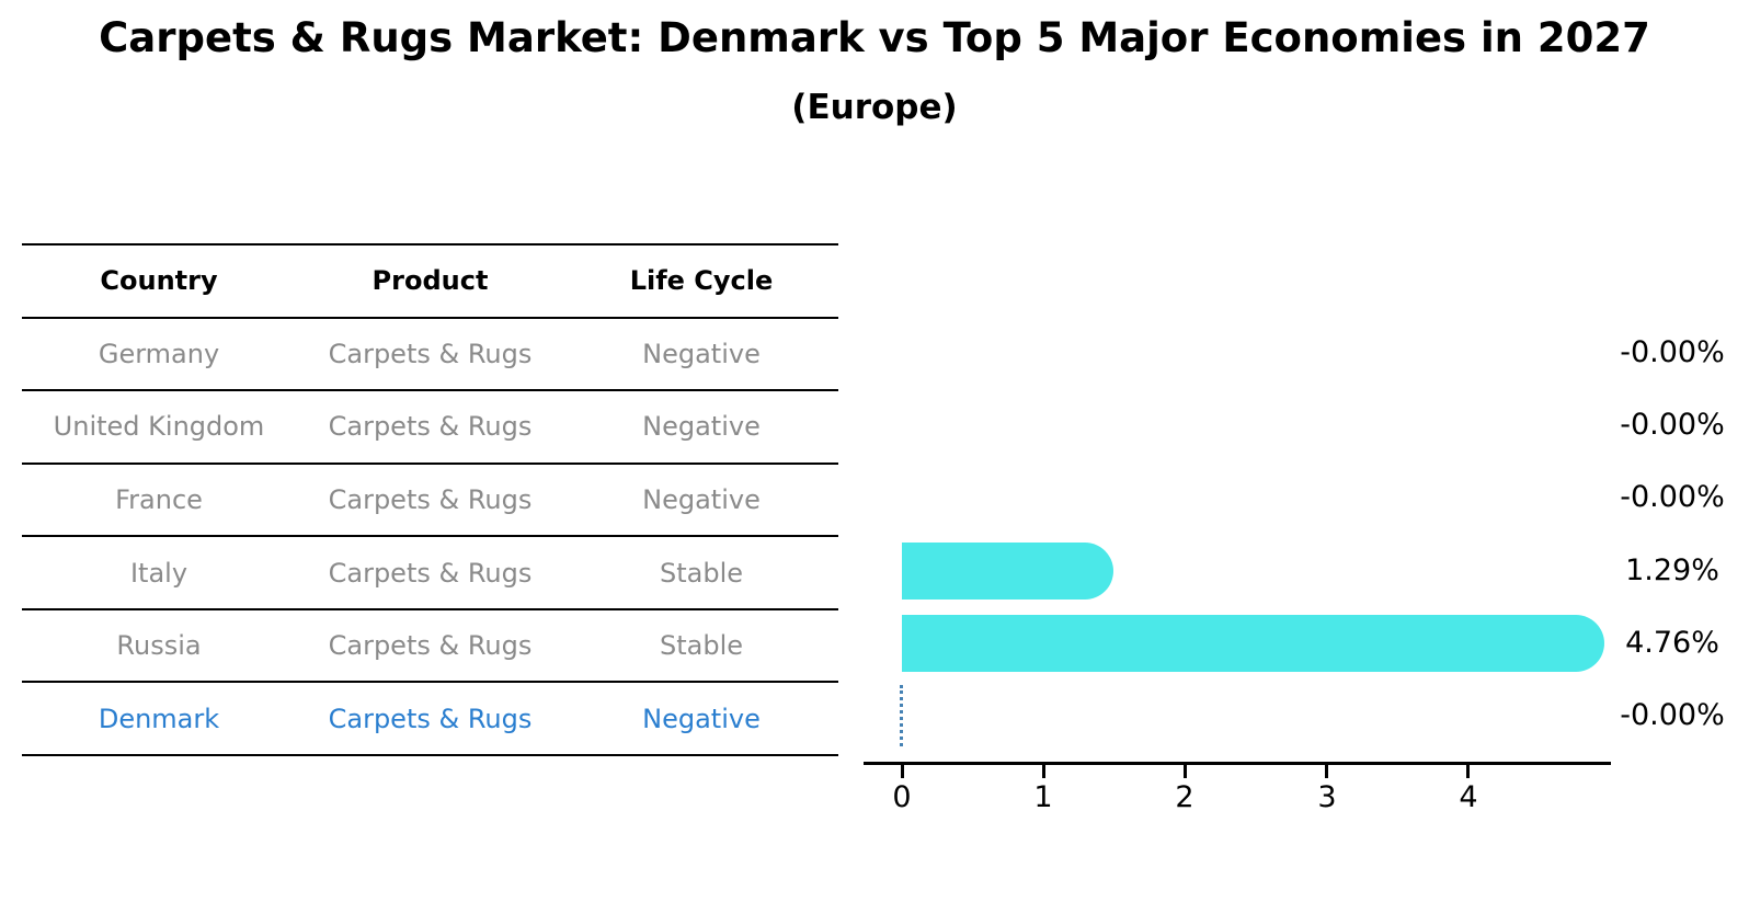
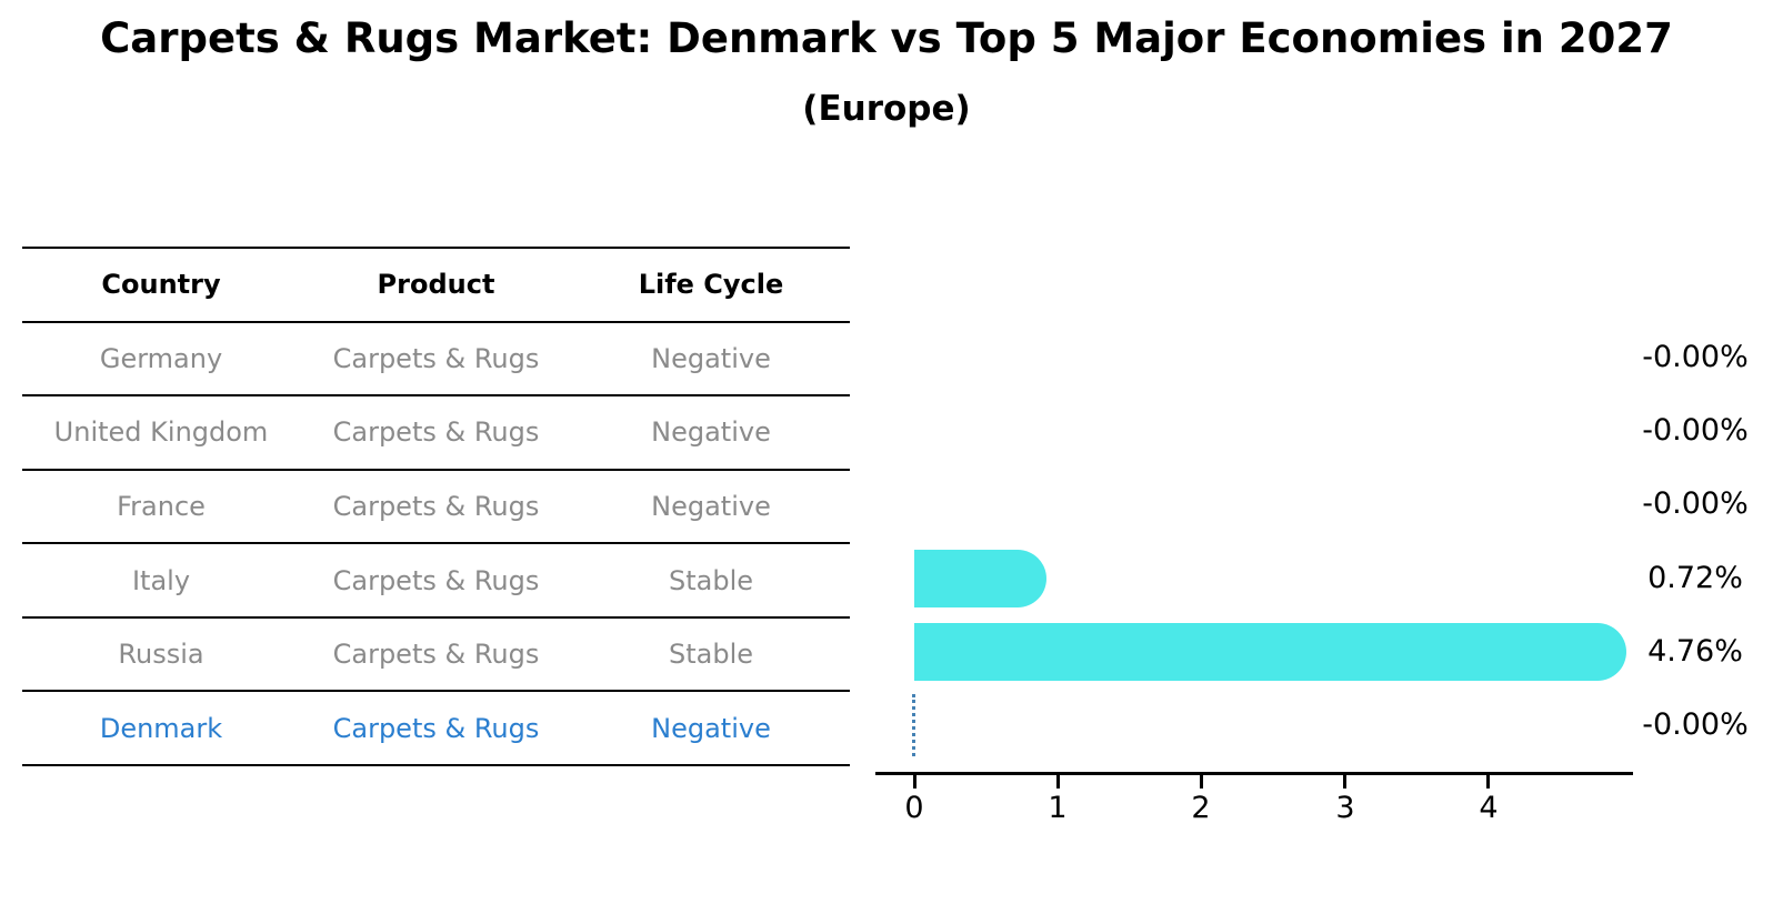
Italy: 1.29% -> 0.72%
